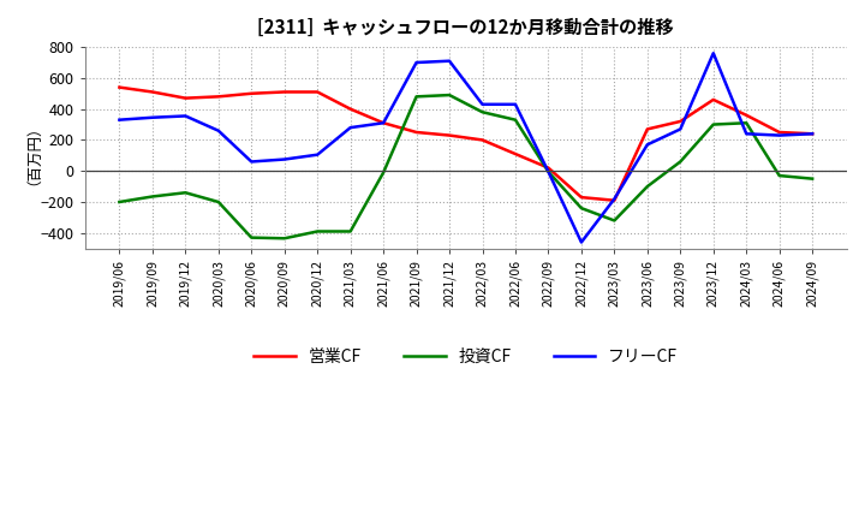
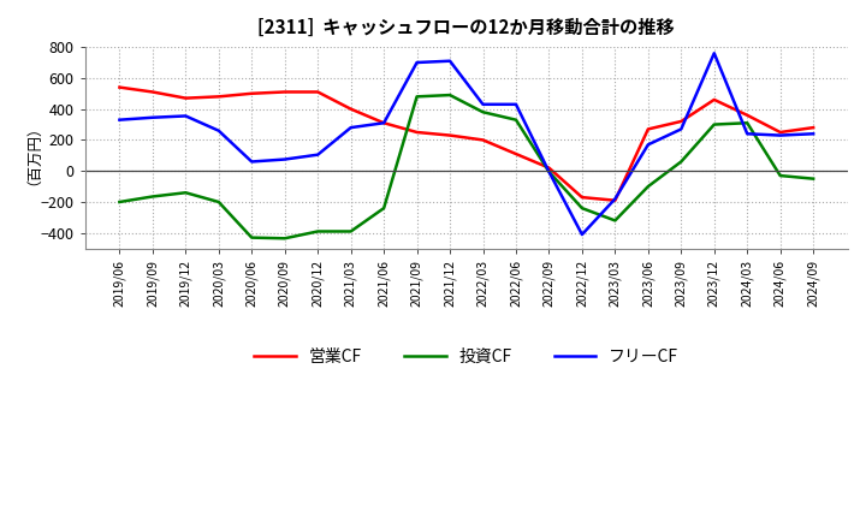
投資CF/2021/06: -10 -> -240
フリーCF/2022/12: -460 -> -410
営業CF/2024/09: 240 -> 280
